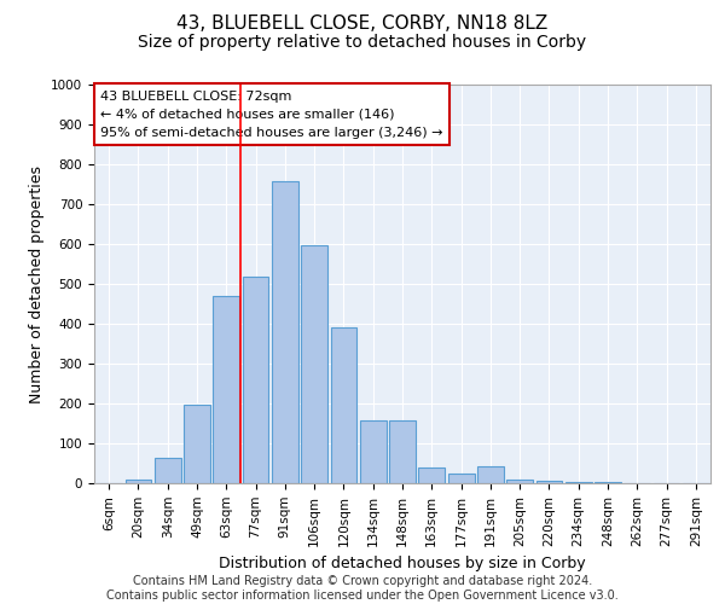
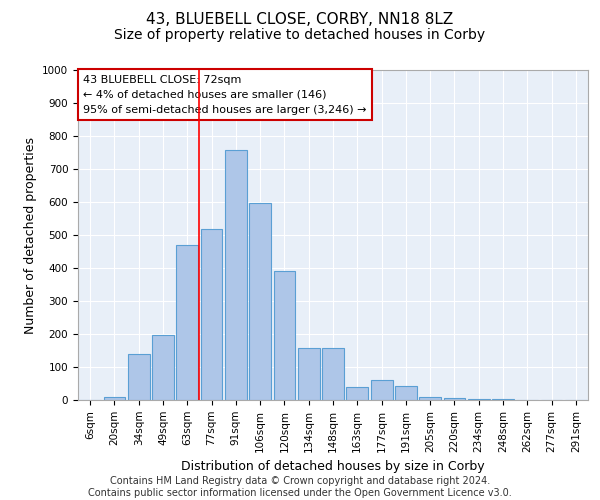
34sqm: 65 -> 140
177sqm: 23 -> 60
